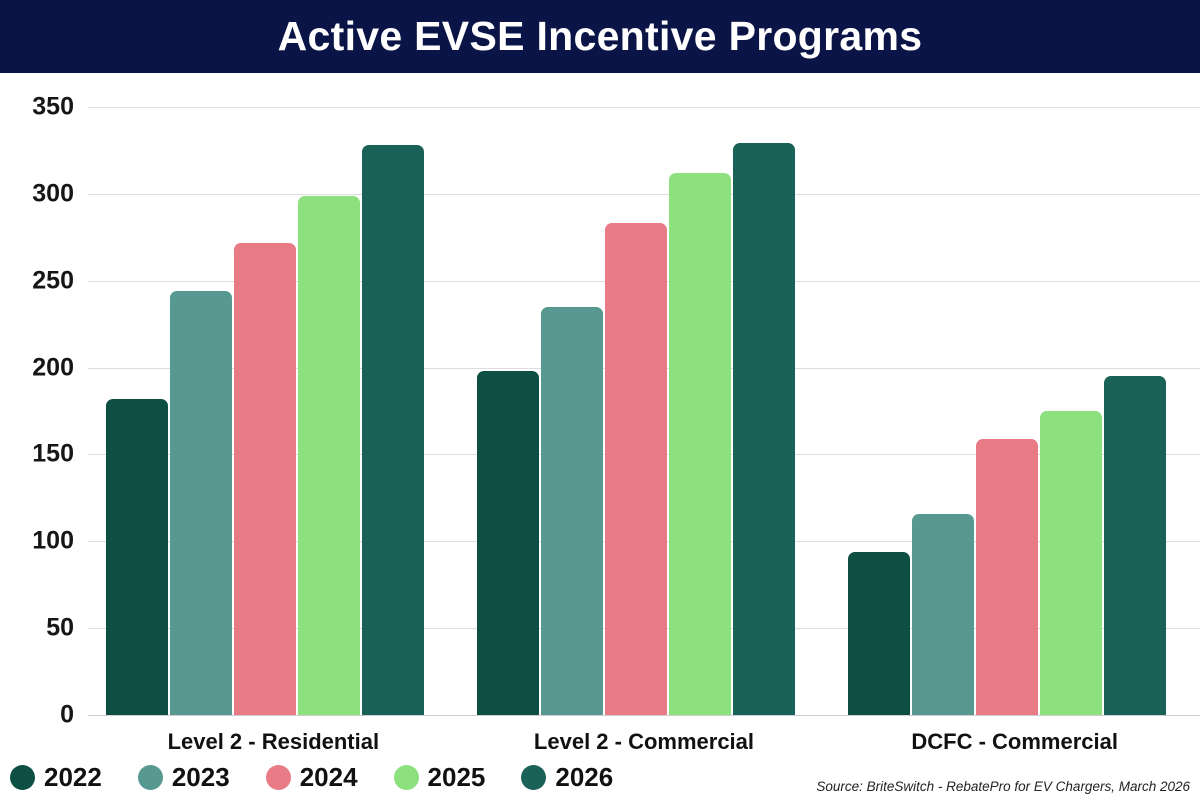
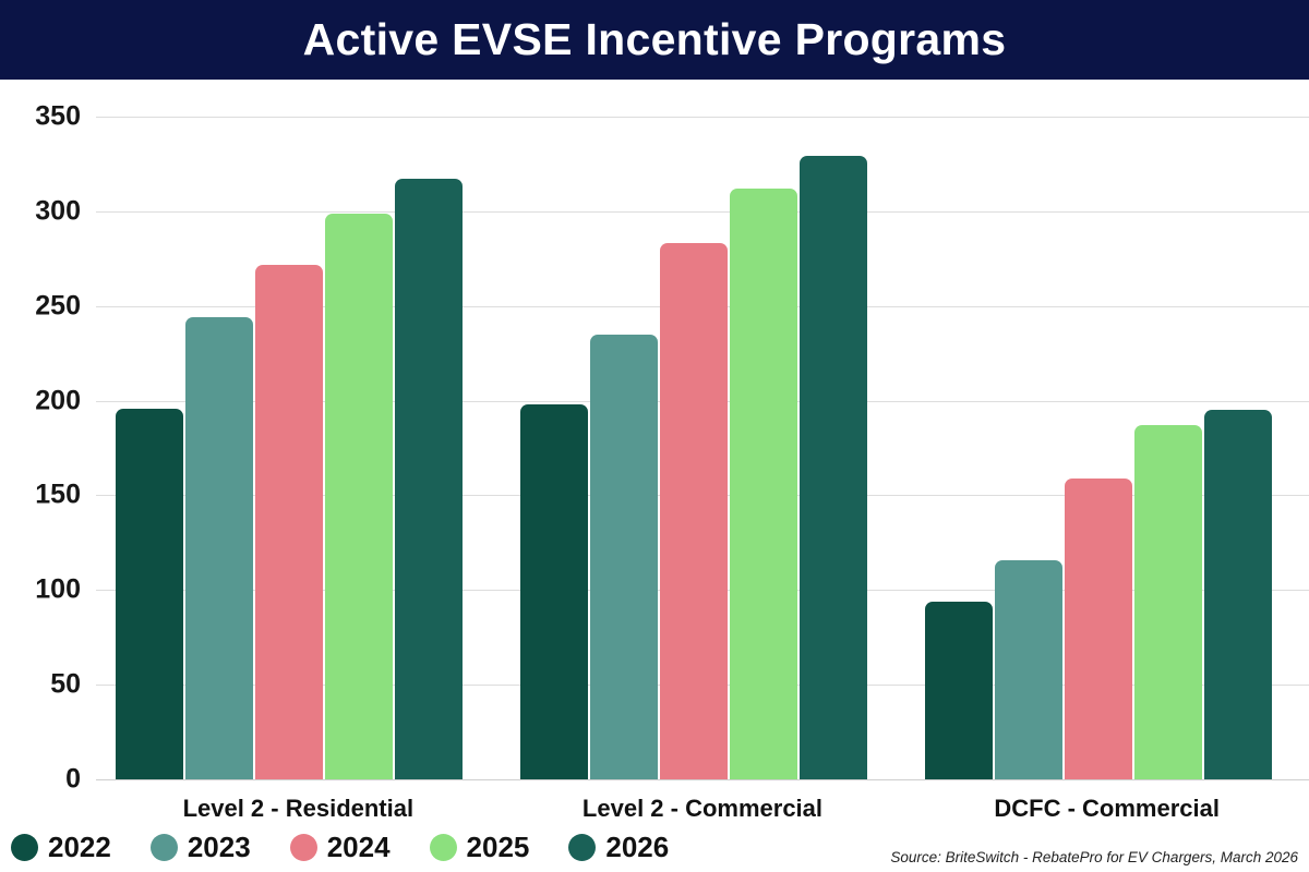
2022/Level 2 - Residential: 182 -> 196
2026/Level 2 - Residential: 328 -> 317
2025/DCFC - Commercial: 175 -> 187
